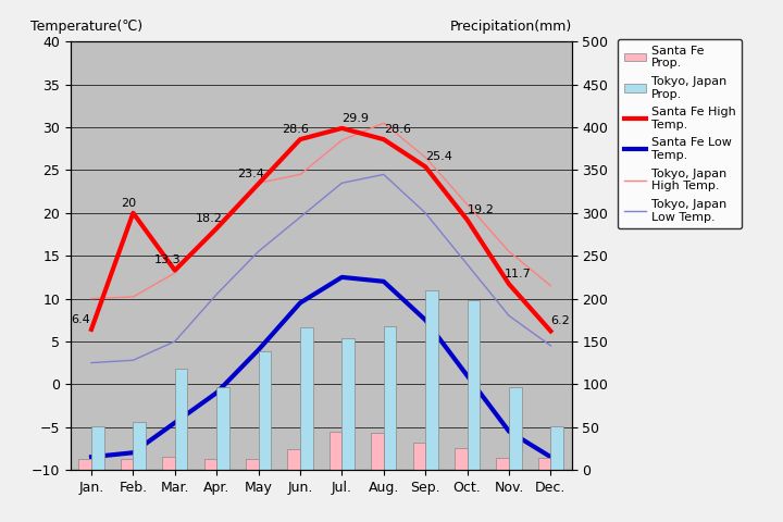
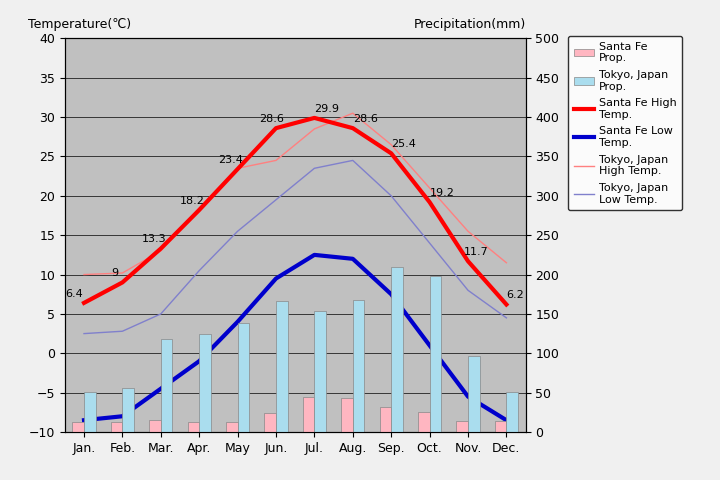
Santa Fe High Temp./Feb.: 20 -> 9
Tokyo, Japan Prop./Apr.: 96 -> 125
